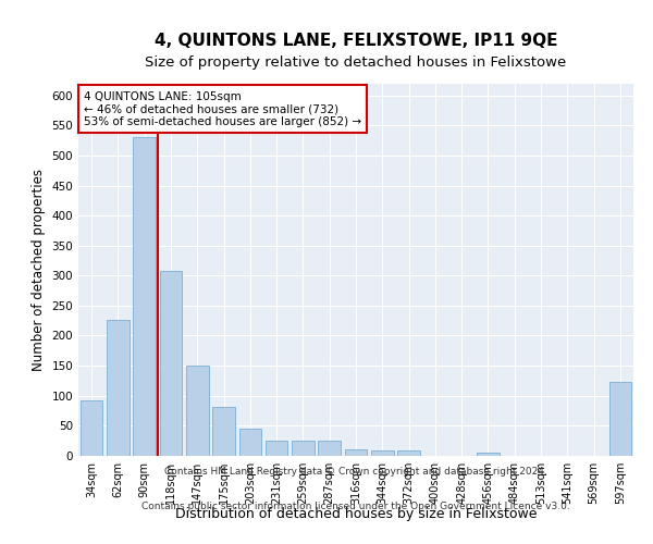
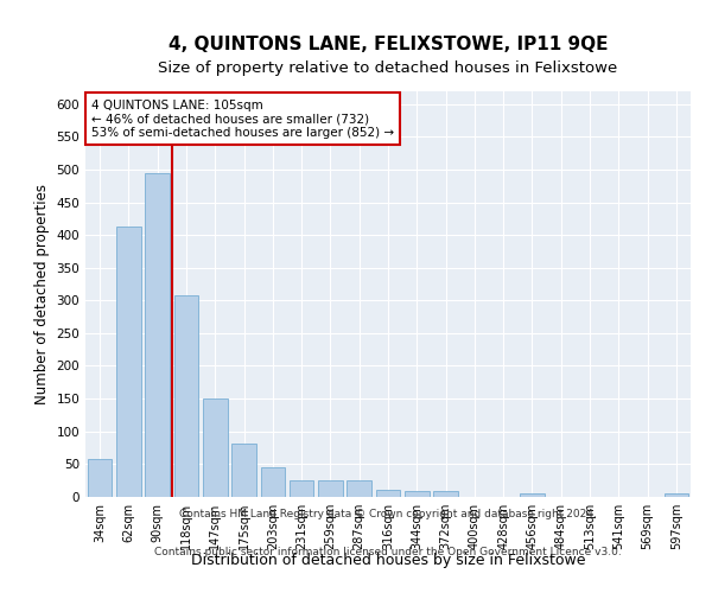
34sqm: 92 -> 58
62sqm: 226 -> 413
90sqm: 530 -> 495
597sqm: 122 -> 5
